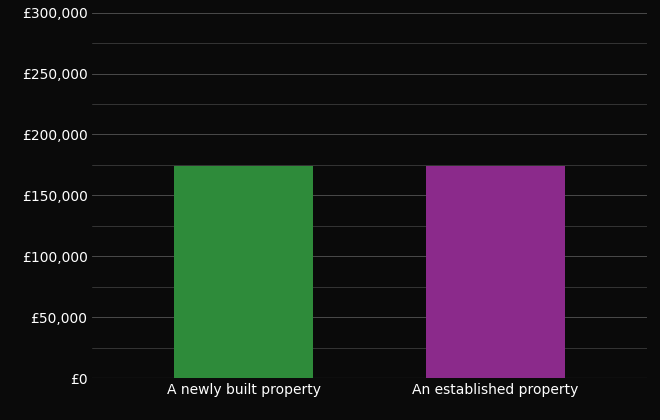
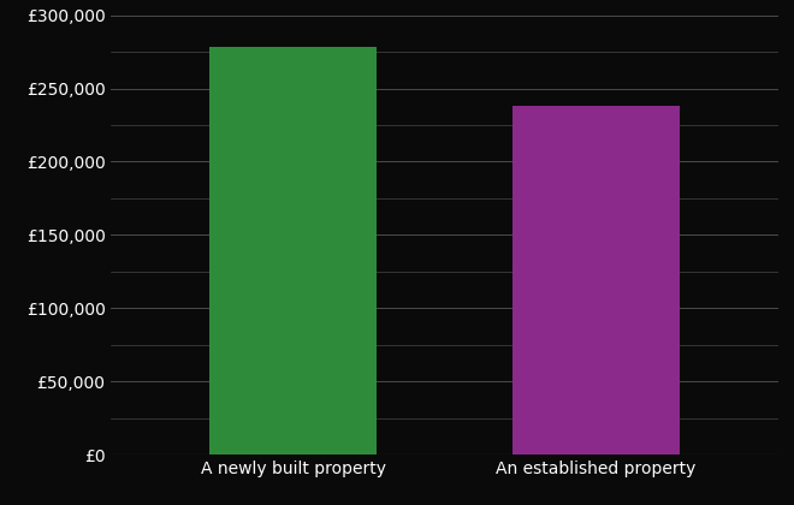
A newly built property: £174,000 -> £278,000
An established property: £174,000 -> £238,000
